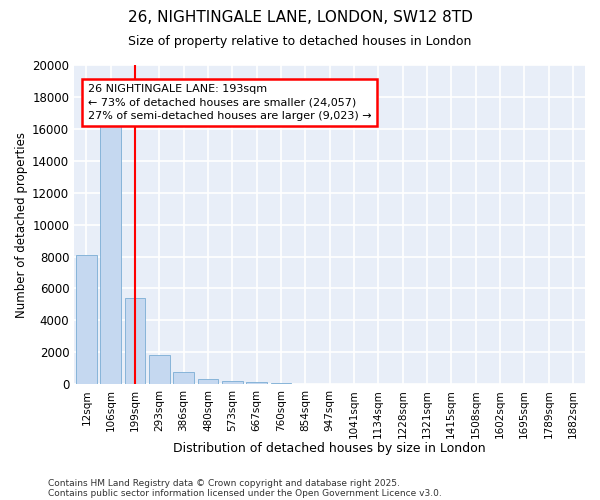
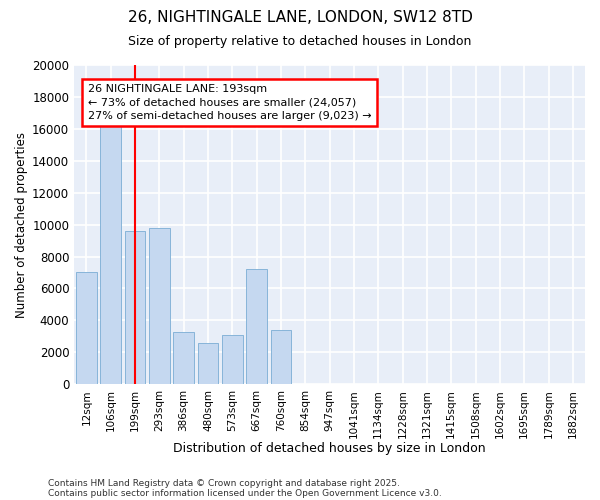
12sqm: 8100 -> 7000
199sqm: 5400 -> 9600
293sqm: 1800 -> 9800
386sqm: 800 -> 3300
480sqm: 400 -> 2600
573sqm: 200 -> 3100
667sqm: 100 -> 7200
760sqm: 0 -> 3400
